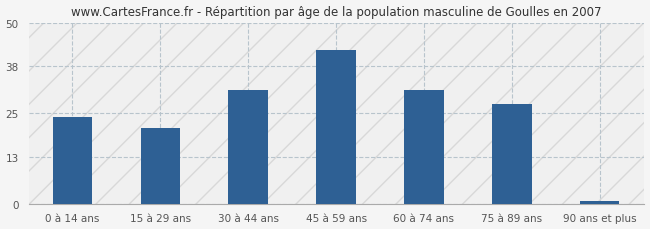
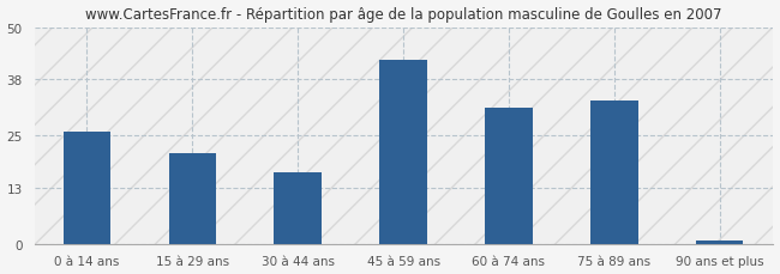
0 à 14 ans: 24.0 -> 26.0
30 à 44 ans: 31.5 -> 16.5
75 à 89 ans: 27.5 -> 33.0
